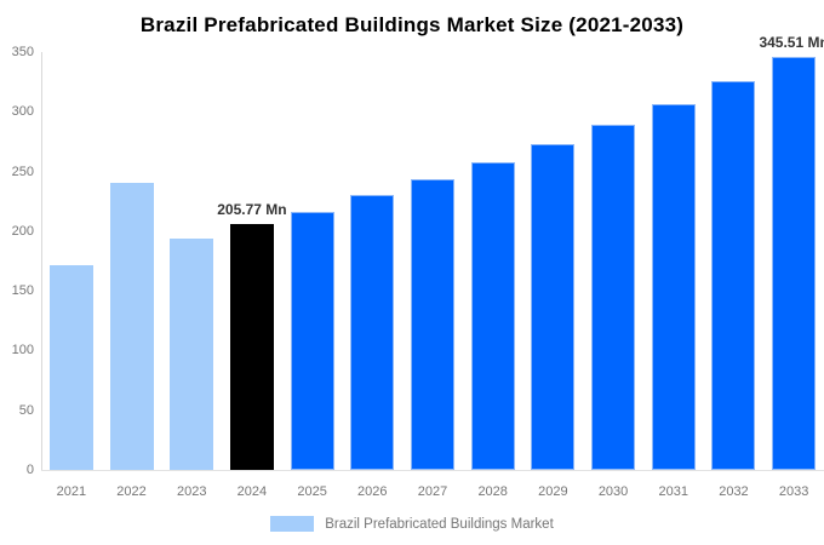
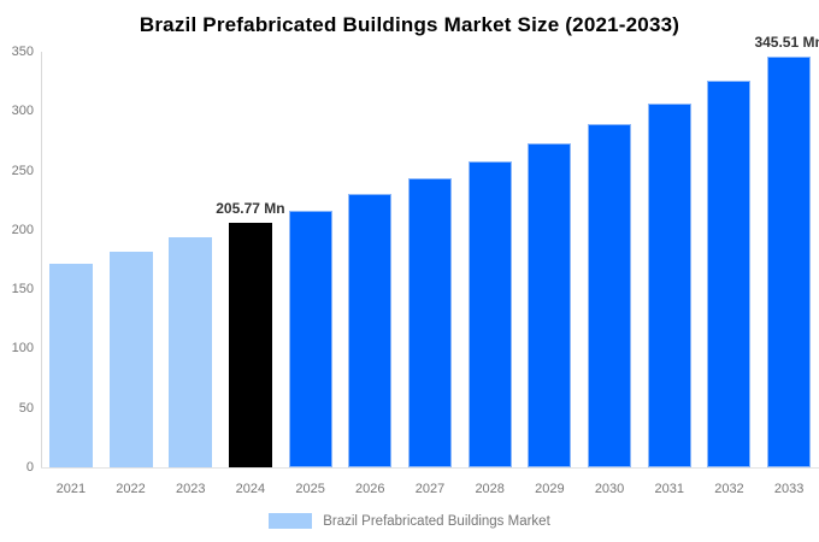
2022: 240 -> 180
